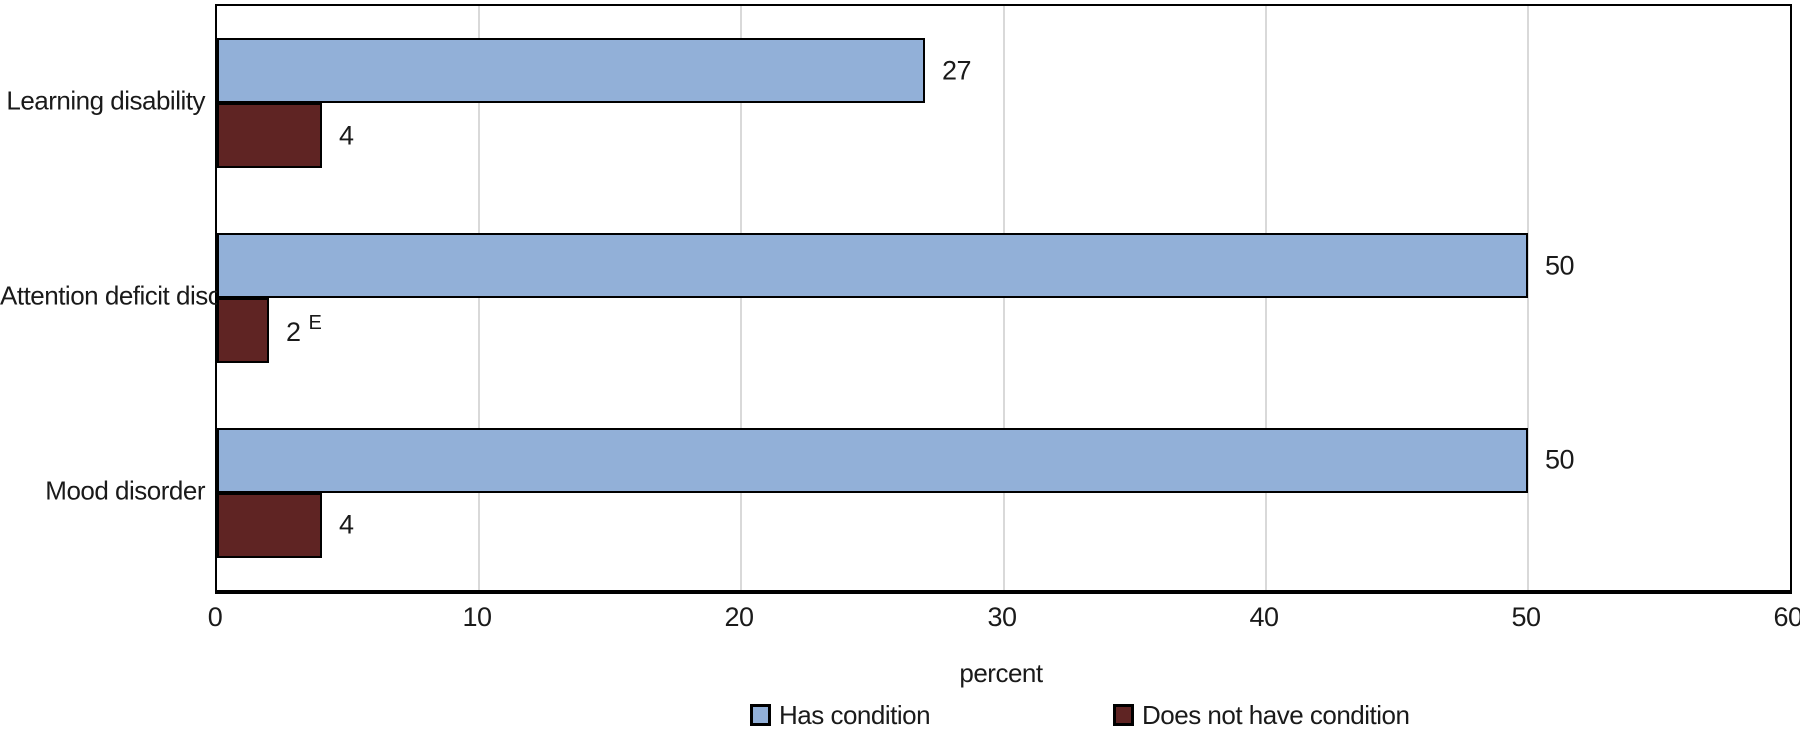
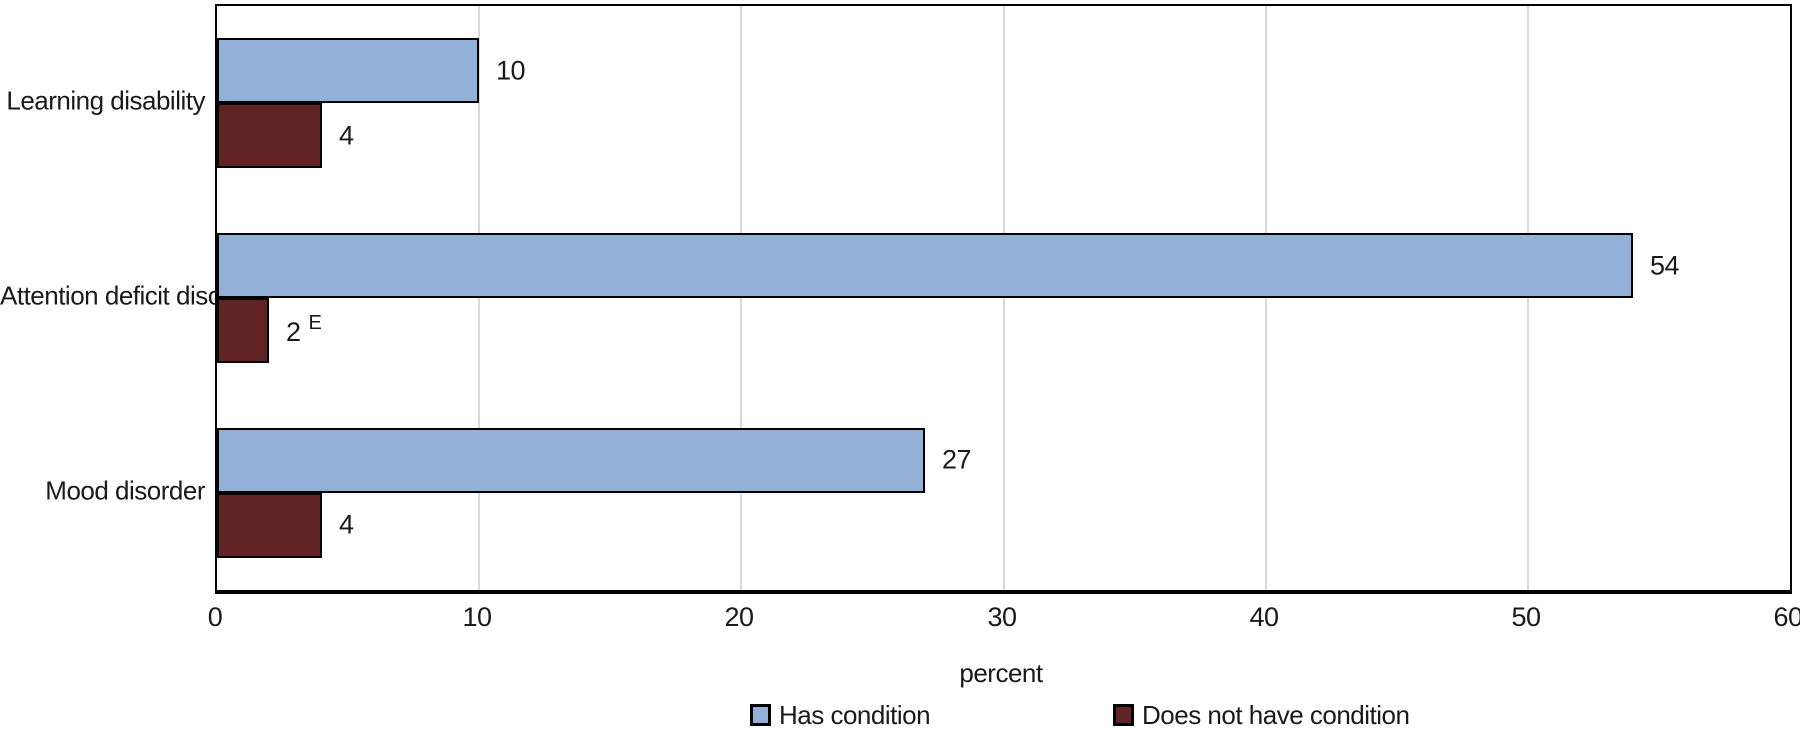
Has condition/Learning disability: 27 -> 10
Has condition/Attention deficit disorder: 50 -> 54
Has condition/Mood disorder: 50 -> 27
